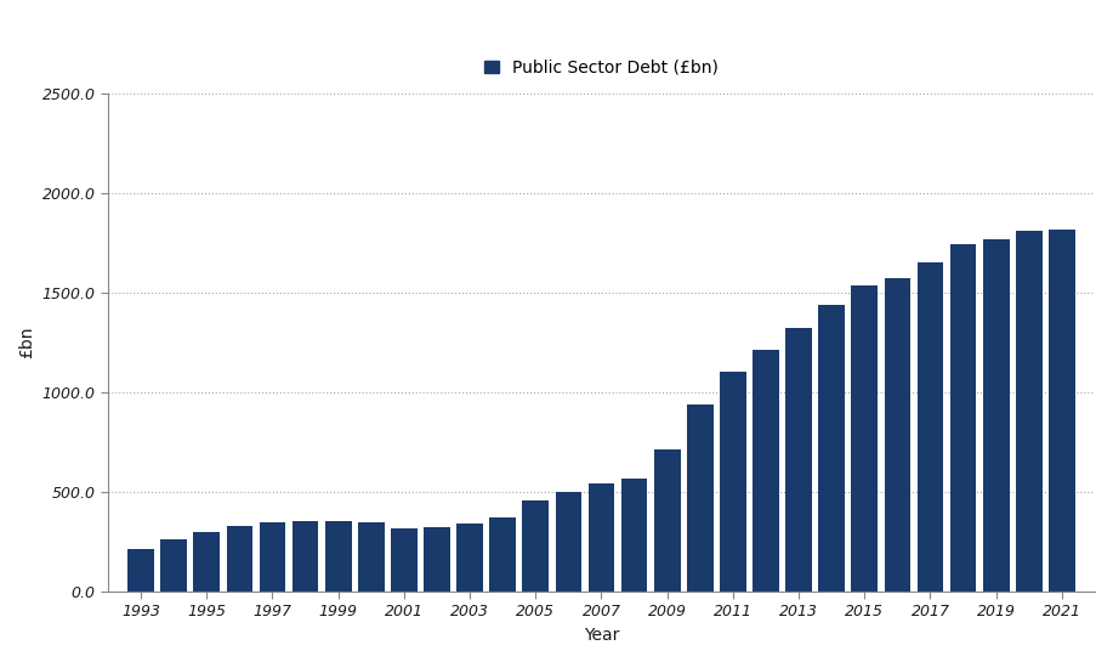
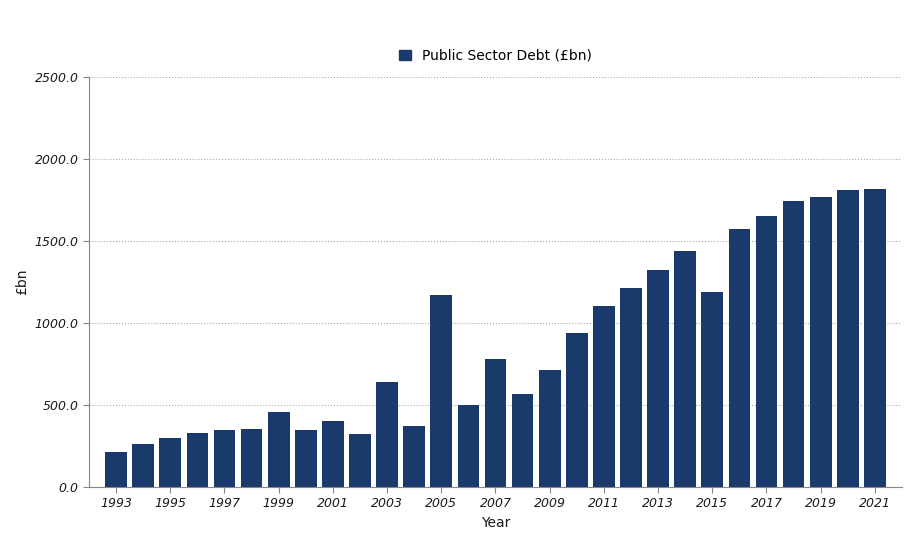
1999: 360 -> 460
2001: 320 -> 400
2003: 340 -> 640
2005: 460 -> 1170
2007: 540 -> 780
2015: 1540 -> 1190
